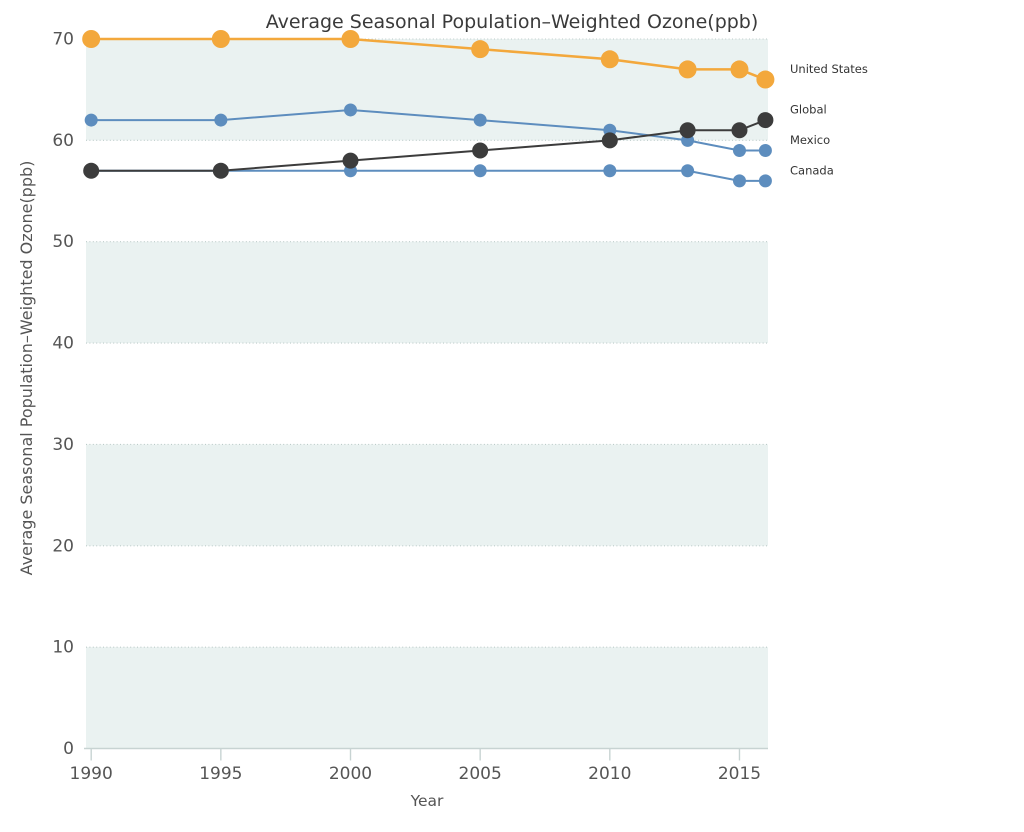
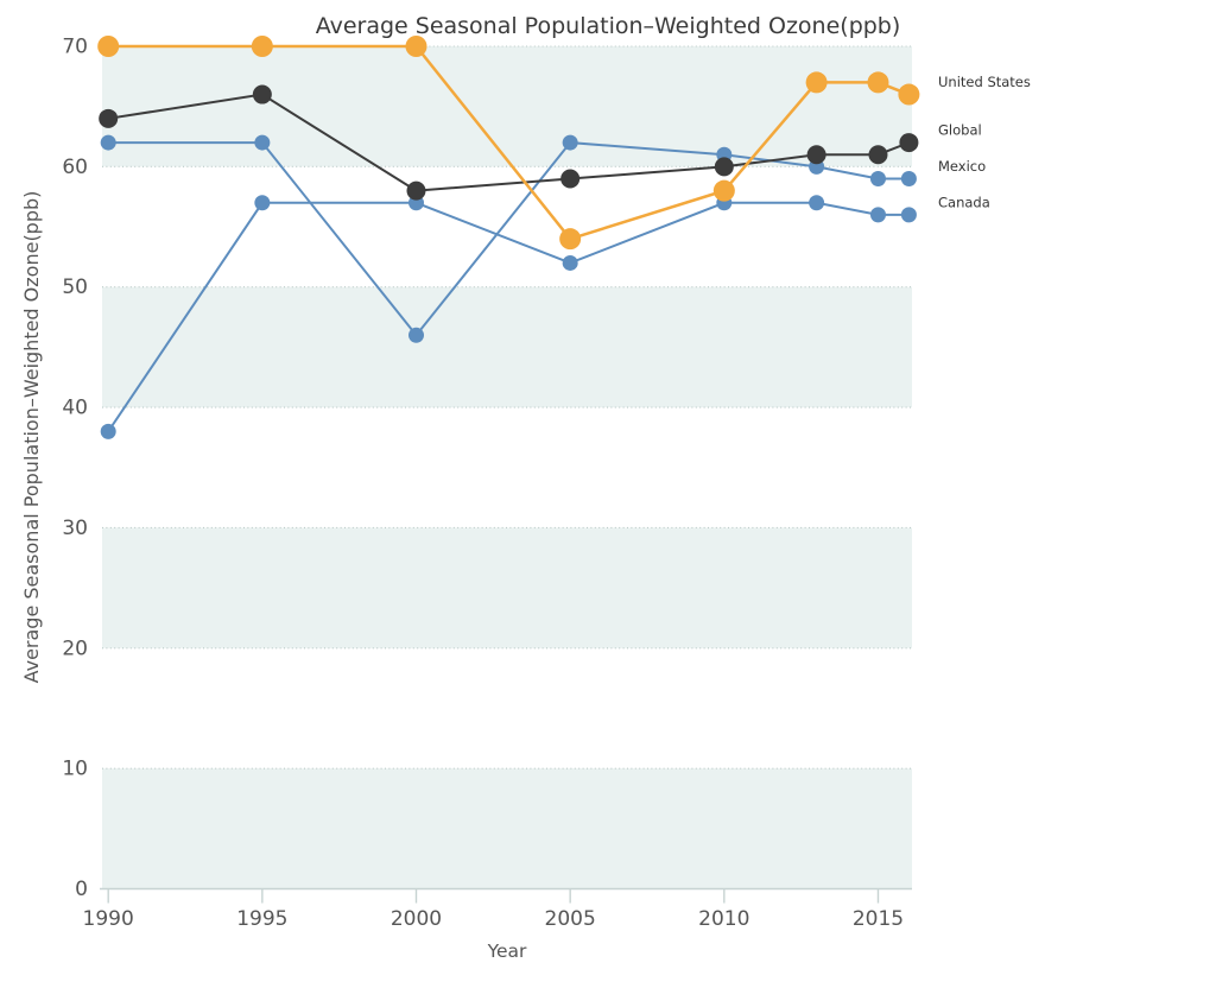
Global/1990: 57 -> 64
Canada/1990: 57 -> 38
Global/1995: 57 -> 66
Mexico/2000: 63 -> 46
United States/2005: 69 -> 54
Canada/2005: 57 -> 52
United States/2010: 68 -> 58
